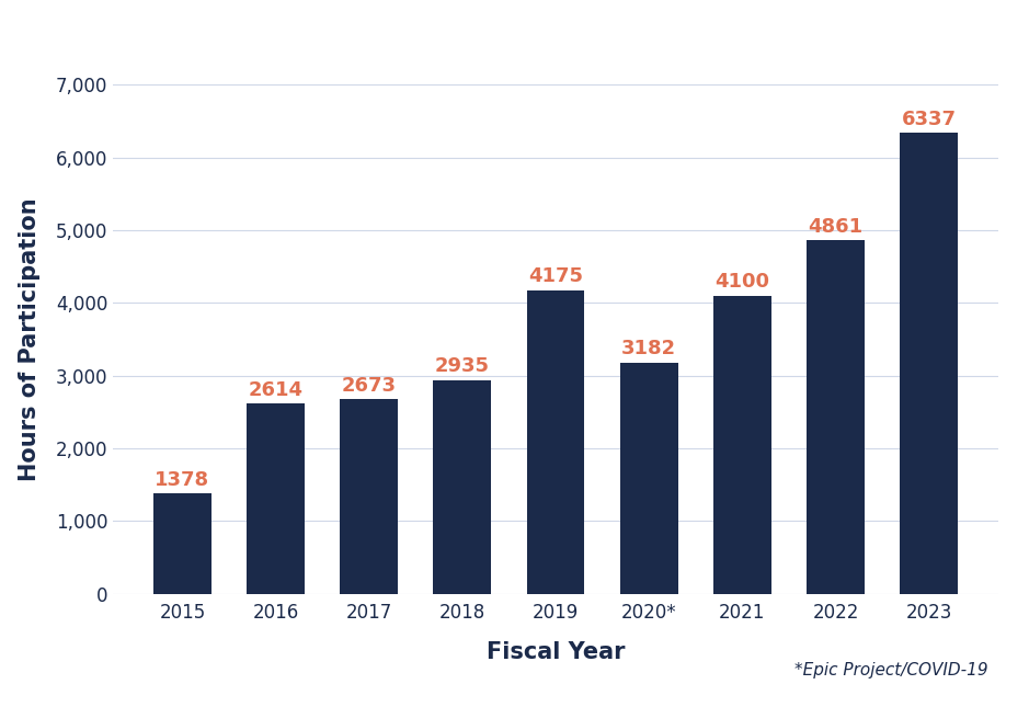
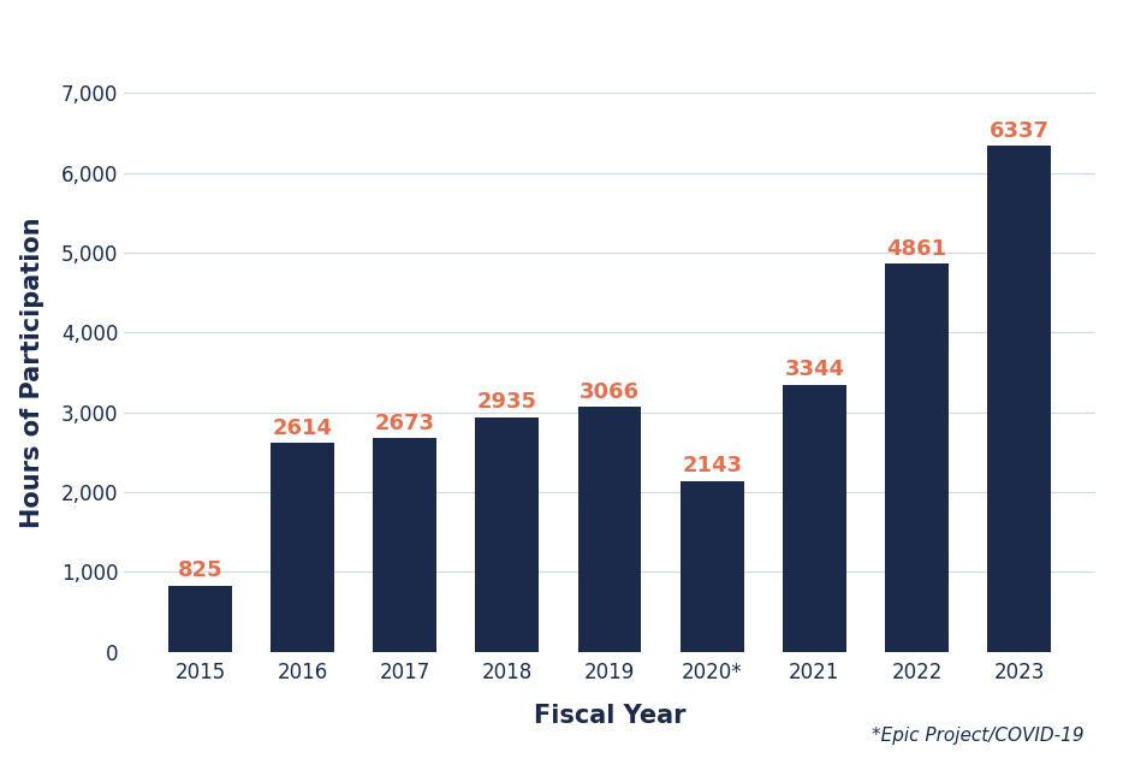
2015: 1378 -> 825
2019: 4175 -> 3066
2020*: 3182 -> 2143
2021: 4100 -> 3344
